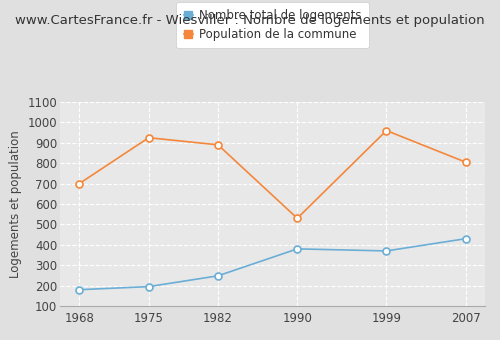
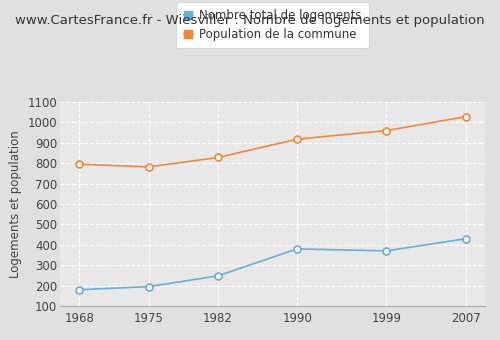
Population de la commune/1968: 700 -> 795
Population de la commune/1975: 925 -> 782
Population de la commune/1982: 890 -> 828
Population de la commune/1990: 530 -> 918
Population de la commune/2007: 805 -> 1028
